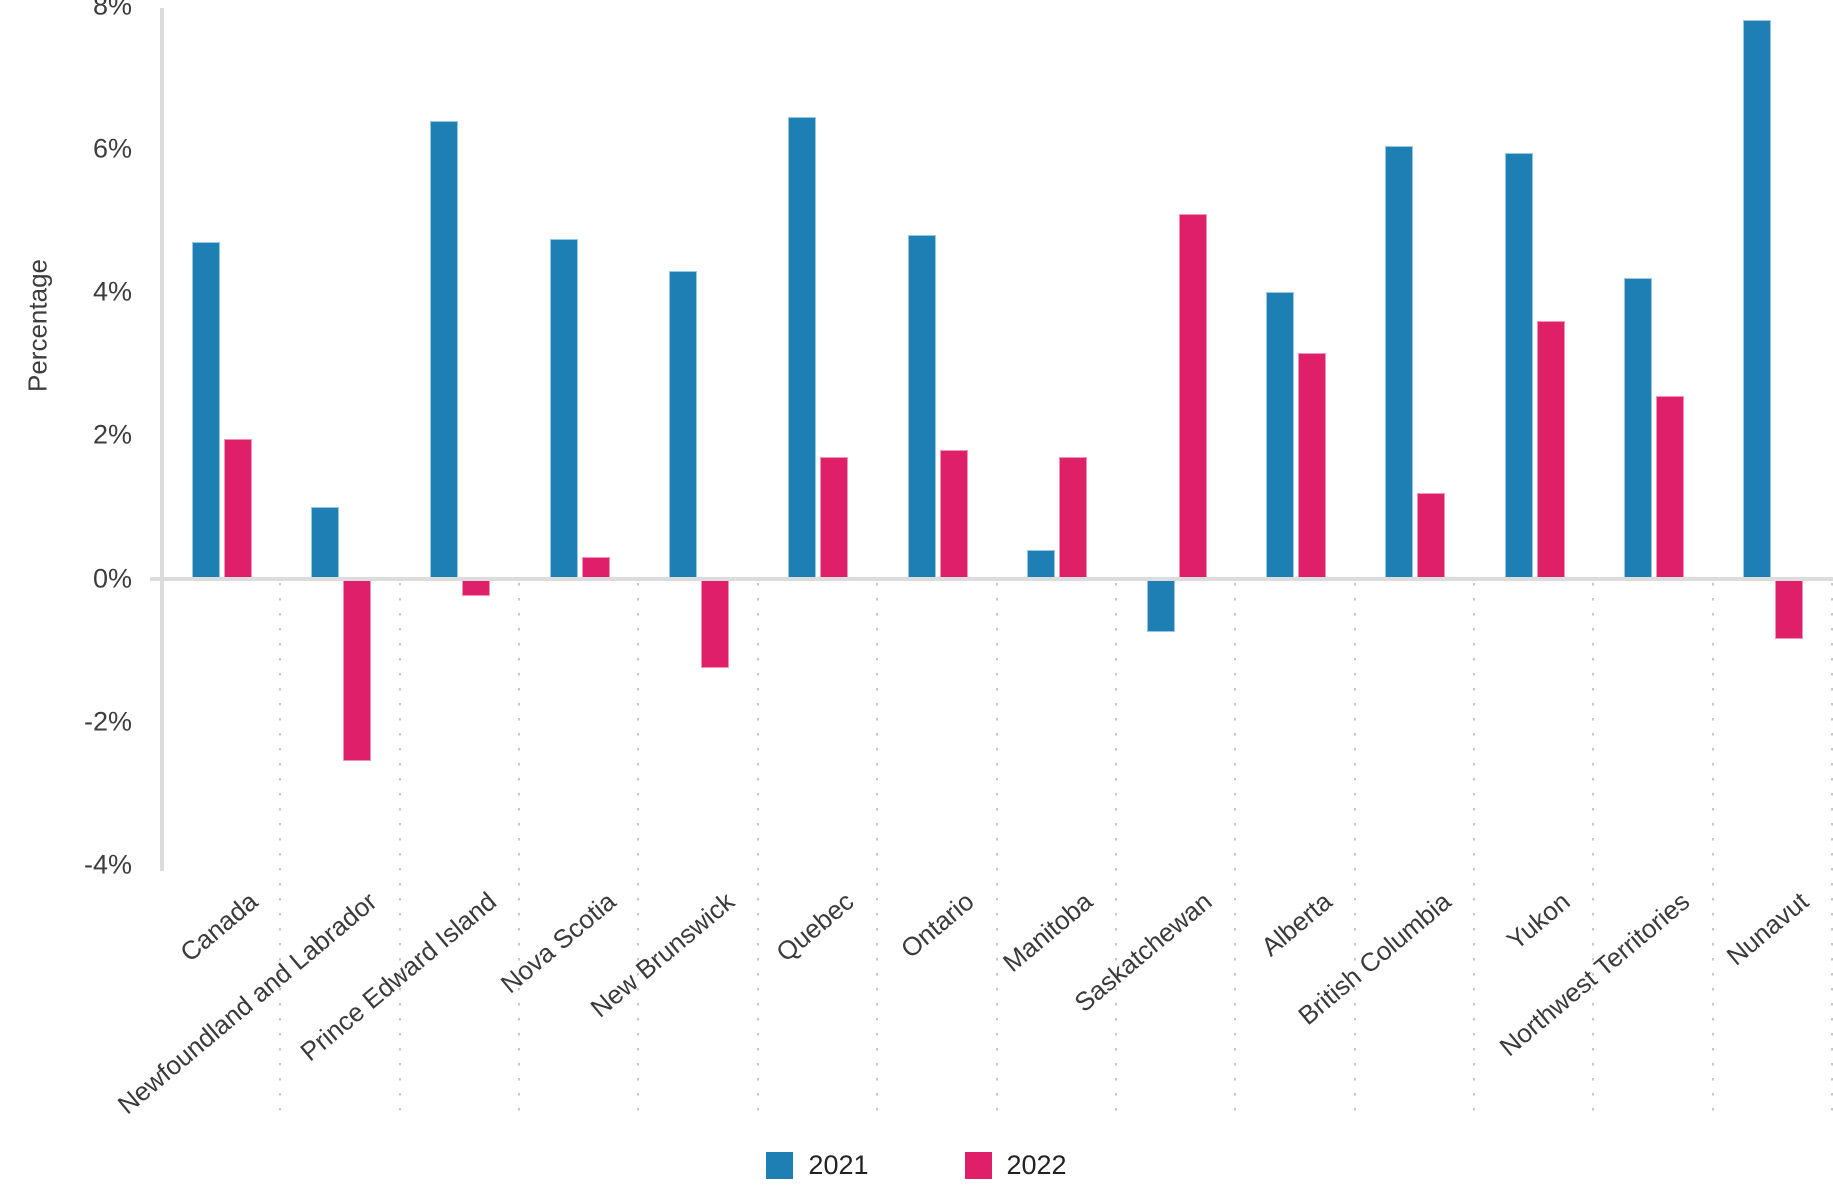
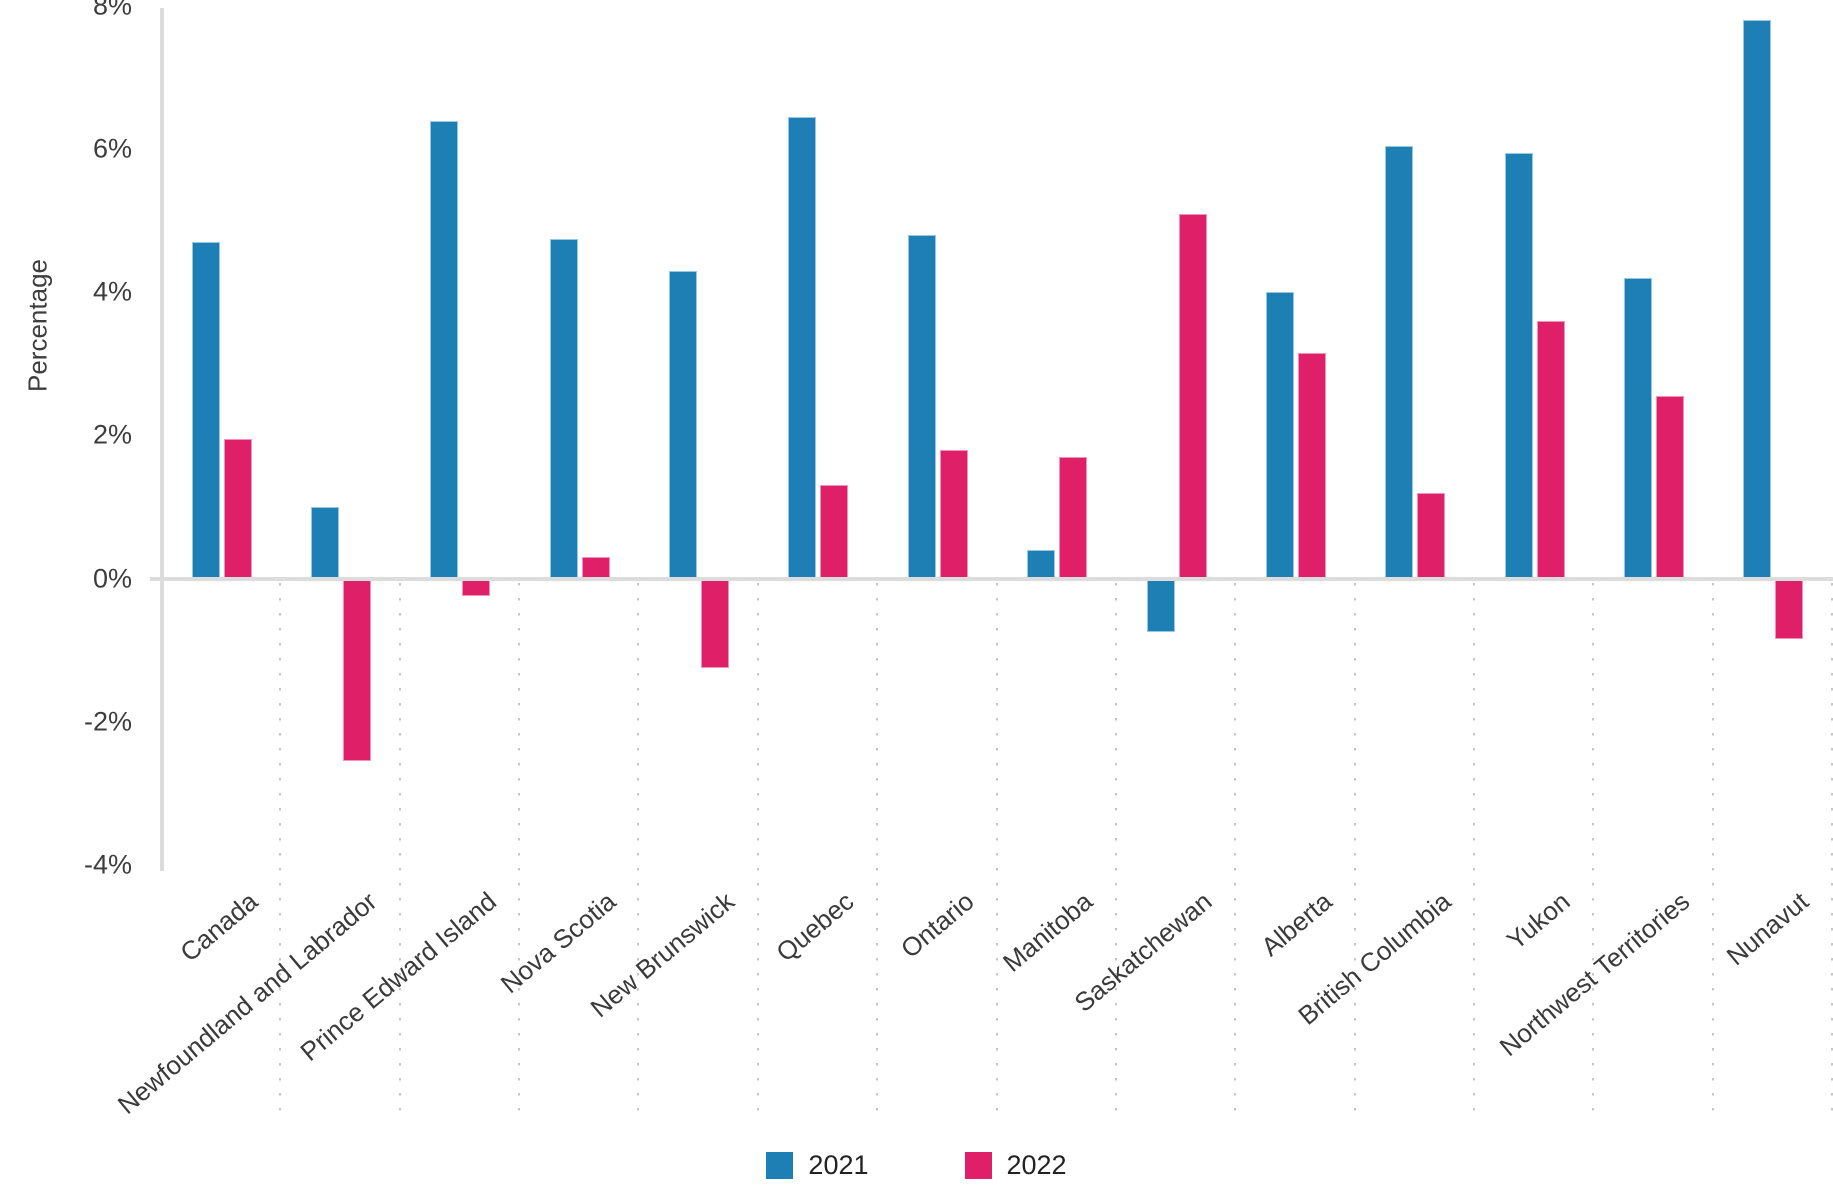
2022/Quebec: 1.7% -> 1.3%
